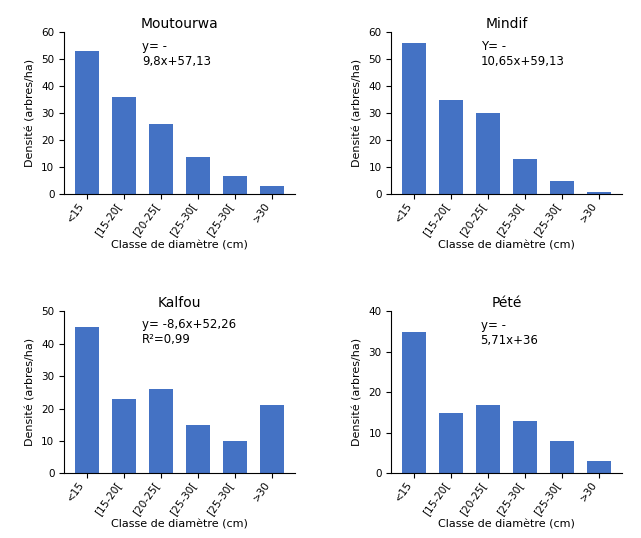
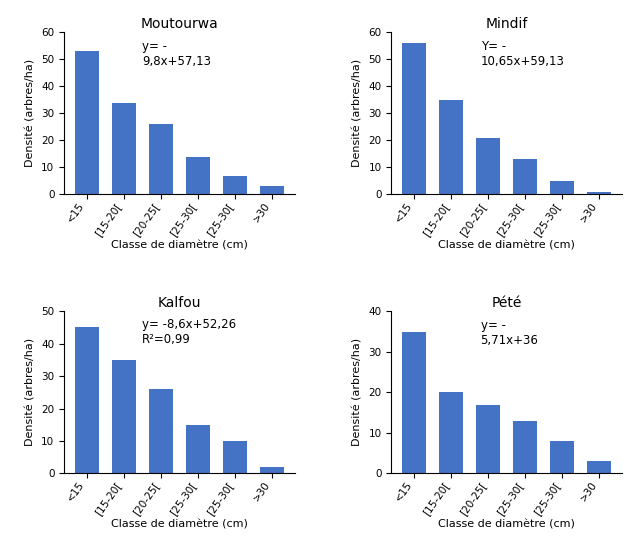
Moutourwa/[15-20[: 36 -> 34
Mindif/[20-25[: 30 -> 21
Kalfou/[15-20[: 23 -> 35
Kalfou/>30: 21 -> 2
Pété/[15-20[: 15 -> 20
